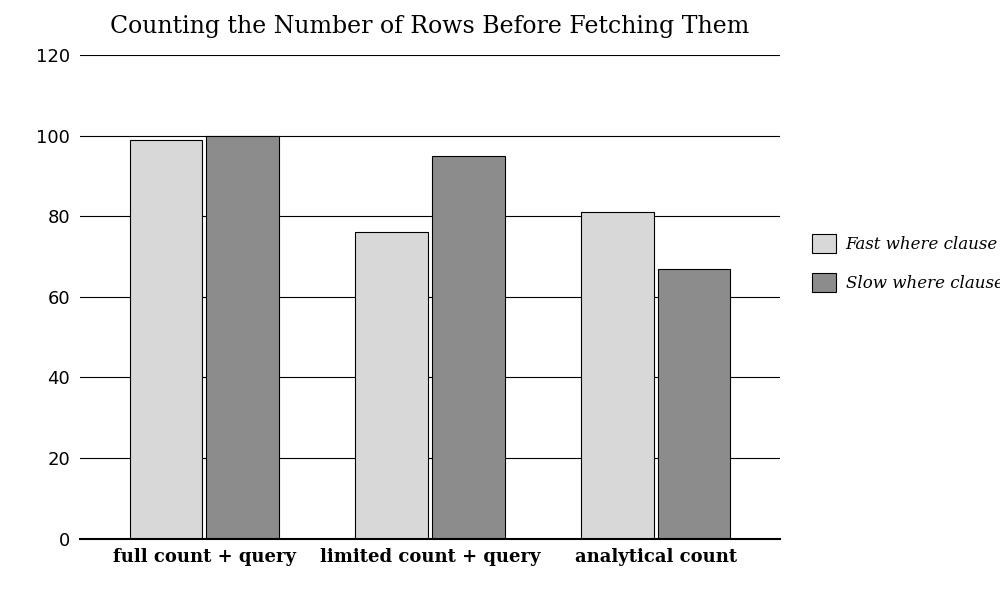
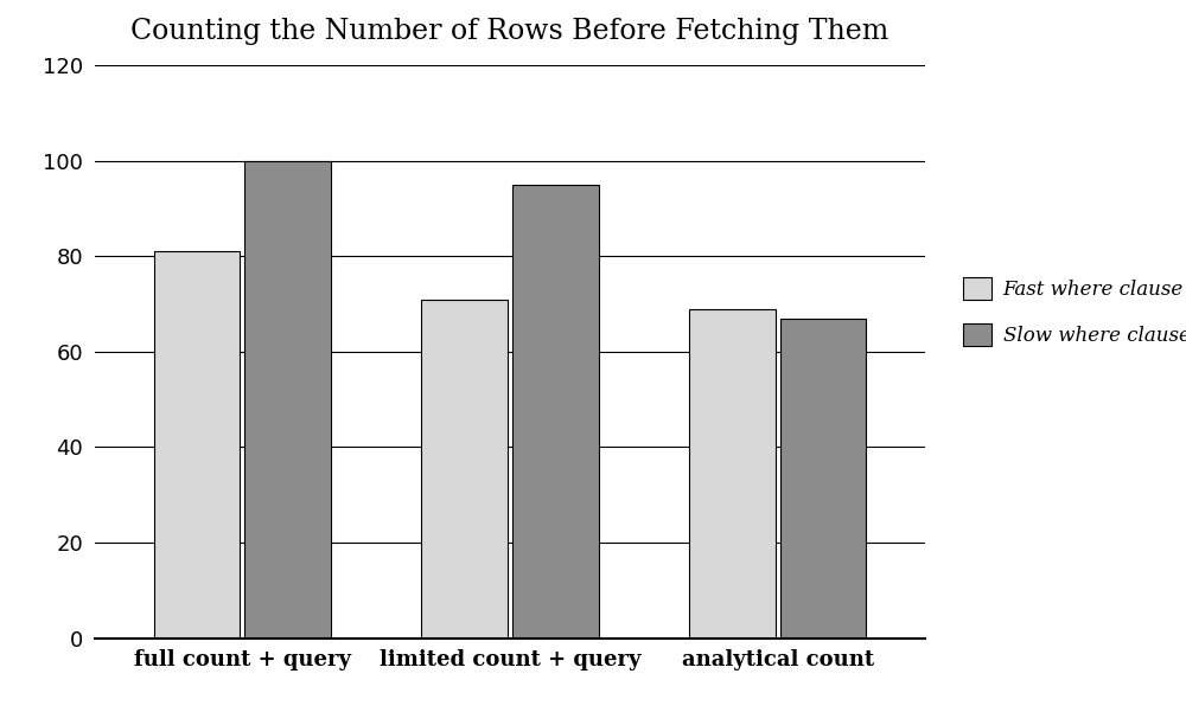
Fast where clause/full count + query: 99 -> 81
Fast where clause/limited count + query: 76 -> 71
Fast where clause/analytical count: 81 -> 69
